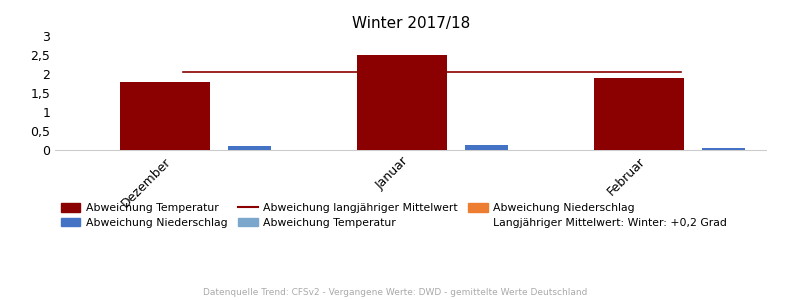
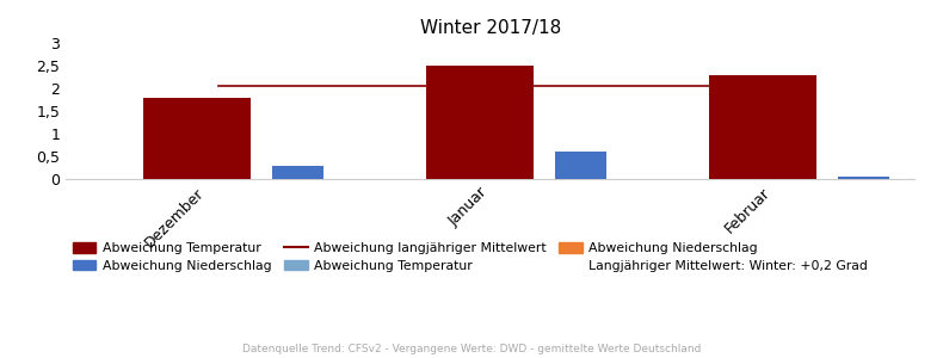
Abweichung Niederschlag/Dezember: 0,10 -> 0,30
Abweichung Niederschlag/Januar: 0,12 -> 0,60
Abweichung Temperatur/Februar: 1,9 -> 2,3
